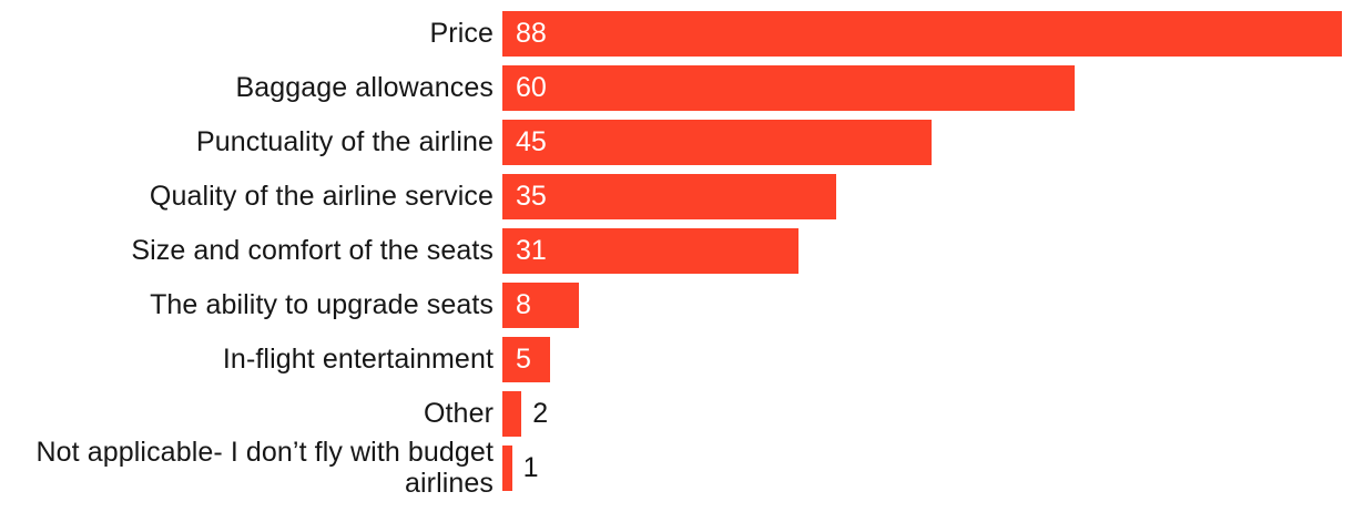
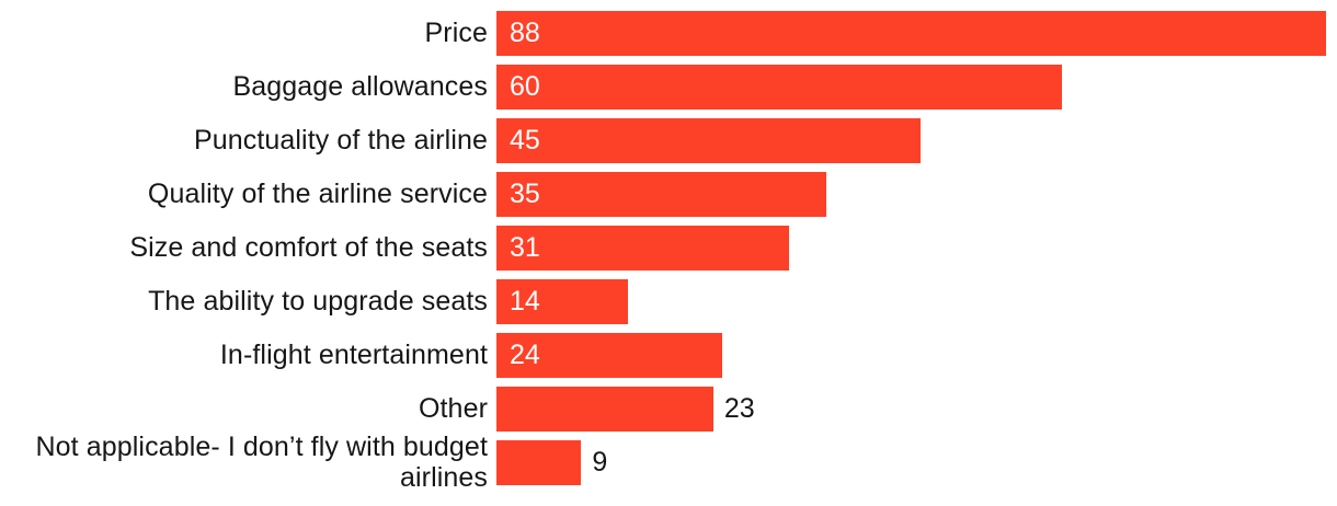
The ability to upgrade seats: 8 -> 14
In-flight entertainment: 5 -> 24
Other: 2 -> 23
Not applicable- I don’t fly with budget airlines: 1 -> 9
